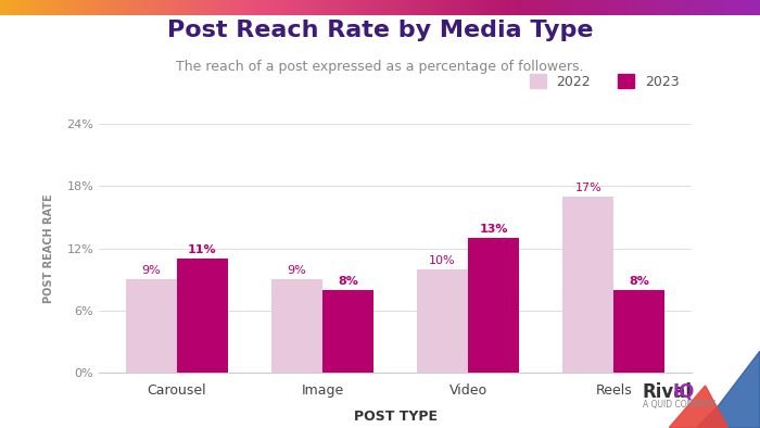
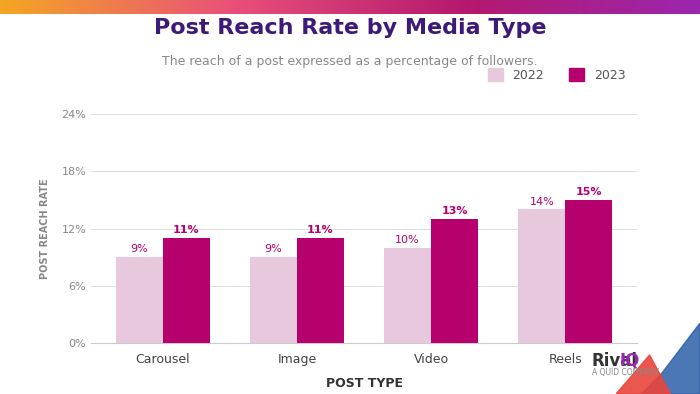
2023/Image: 8% -> 11%
2022/Reels: 17% -> 14%
2023/Reels: 8% -> 15%
